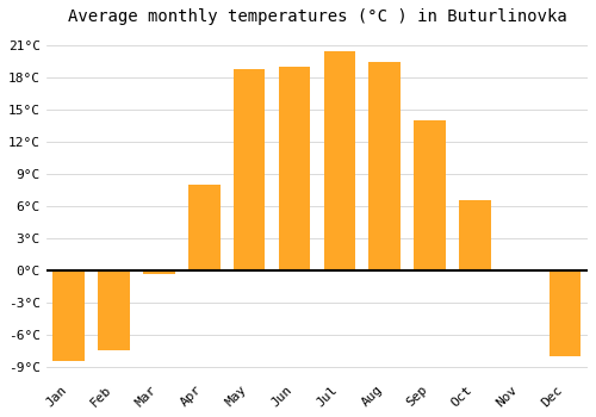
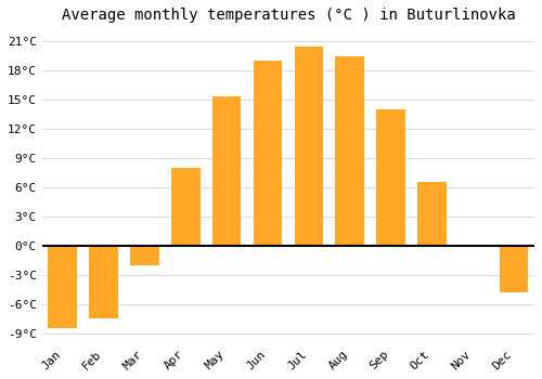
Mar: -0.4°C -> -2.0°C
May: 18.8°C -> 15.3°C
Dec: -8.0°C -> -4.8°C
